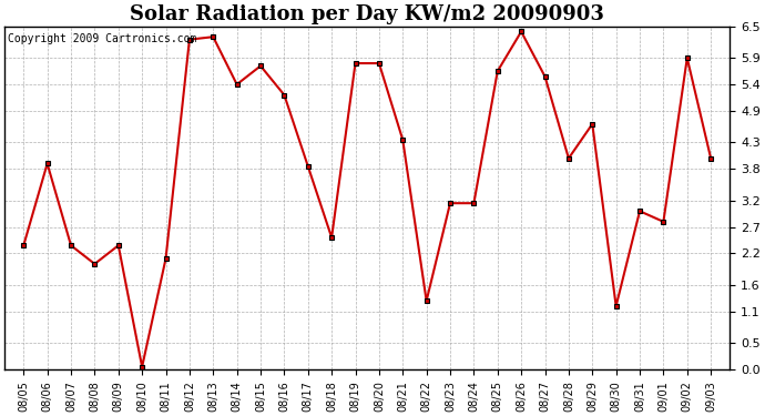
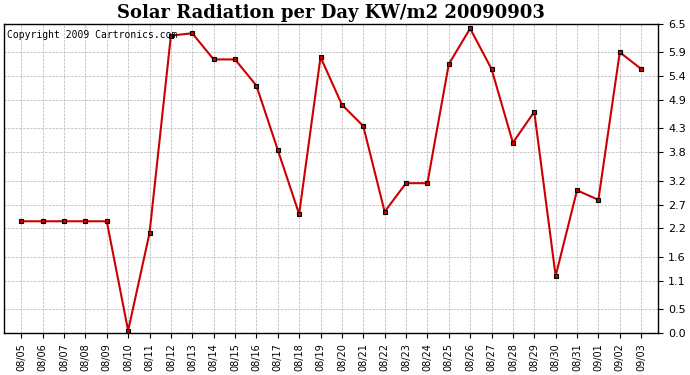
08/06: 3.90 -> 2.35
08/08: 2.00 -> 2.35
08/14: 5.40 -> 5.75
08/20: 5.80 -> 4.80
08/22: 1.30 -> 2.55
09/03: 4.00 -> 5.55
